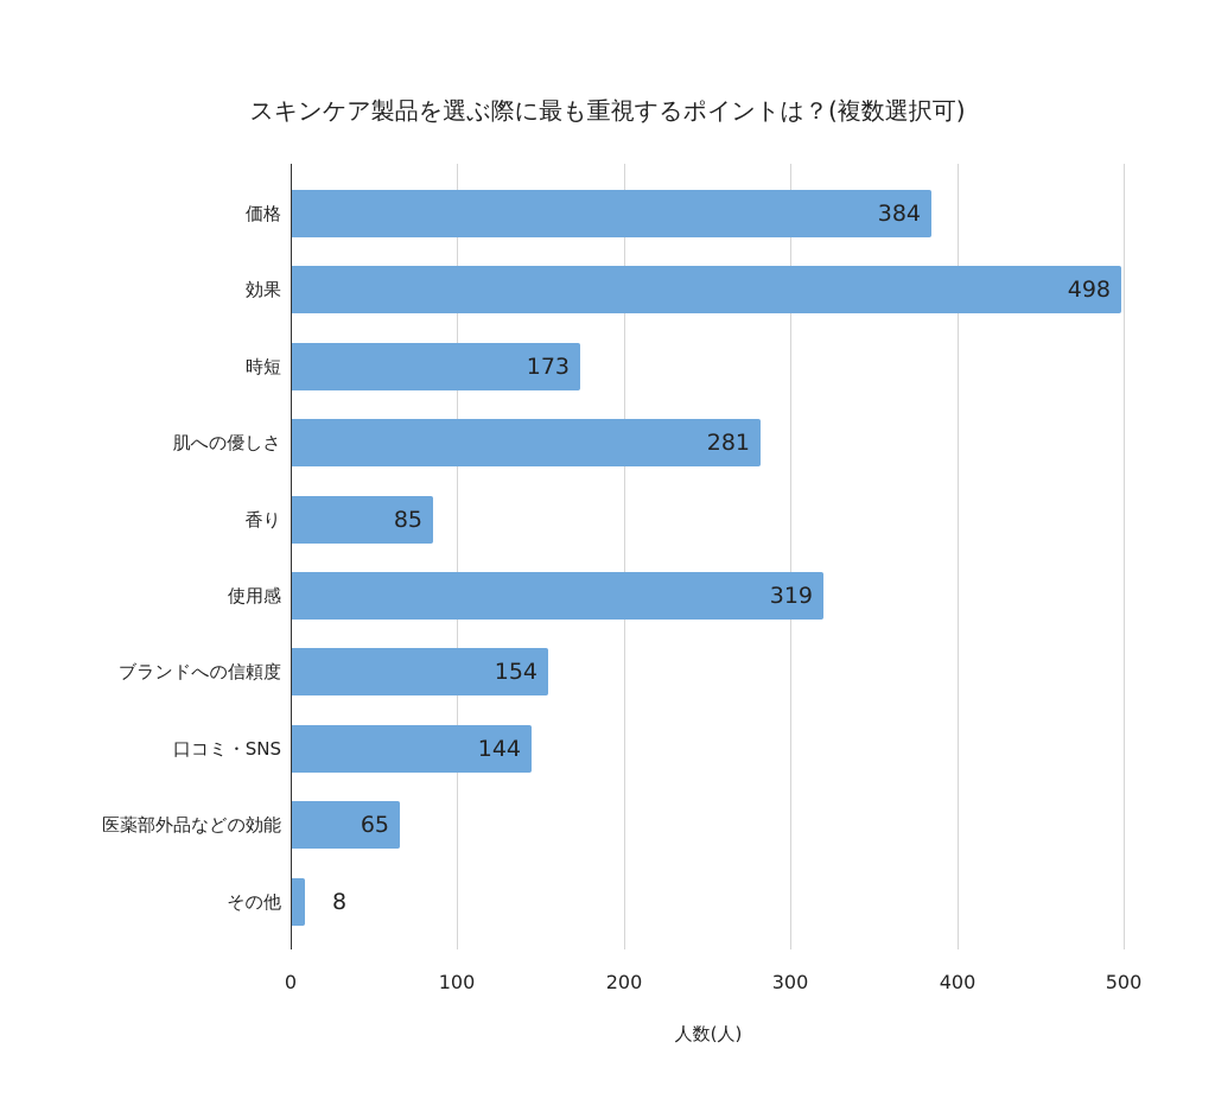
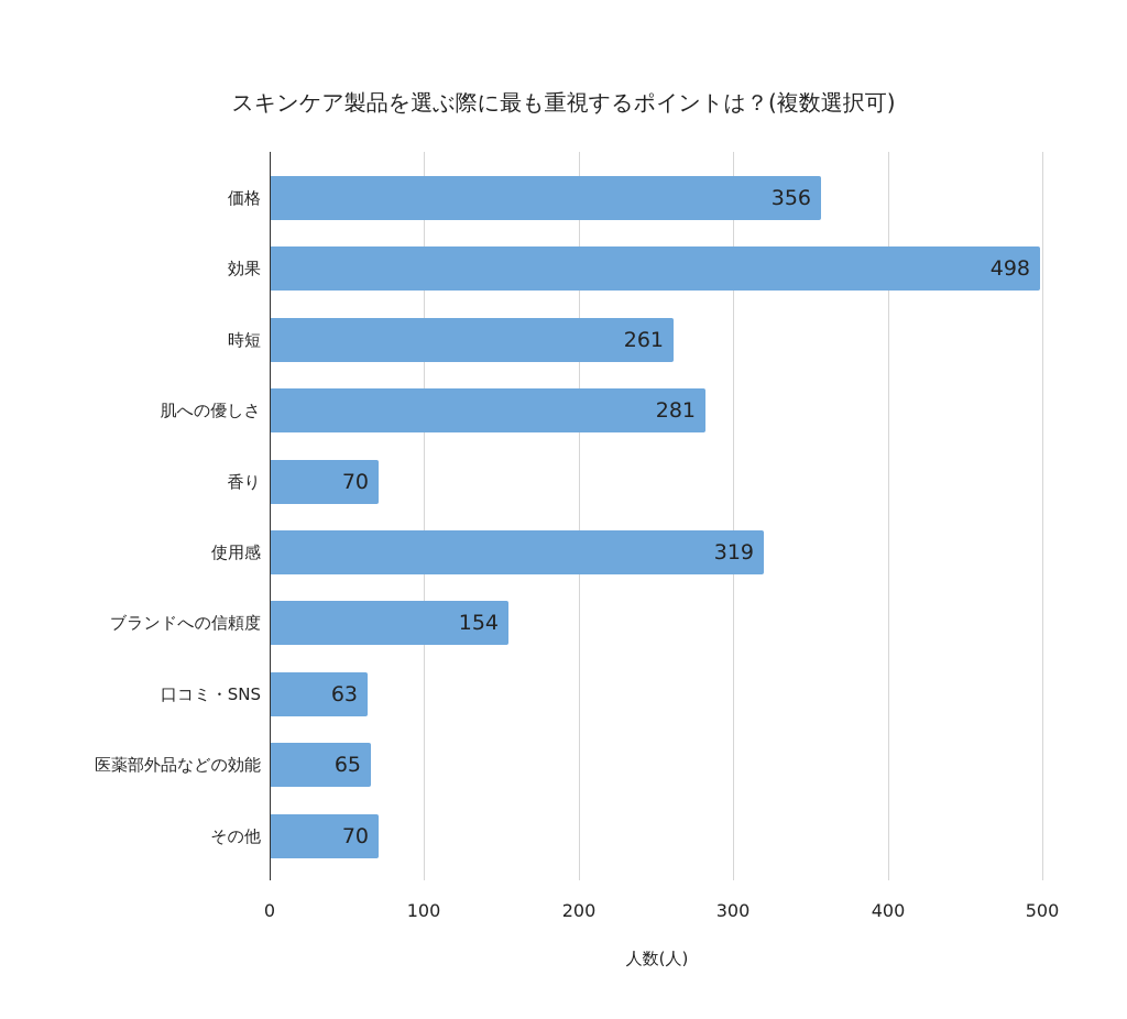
価格: 384 -> 356
時短: 173 -> 261
香り: 85 -> 70
口コミ・SNS: 144 -> 63
その他: 8 -> 70
